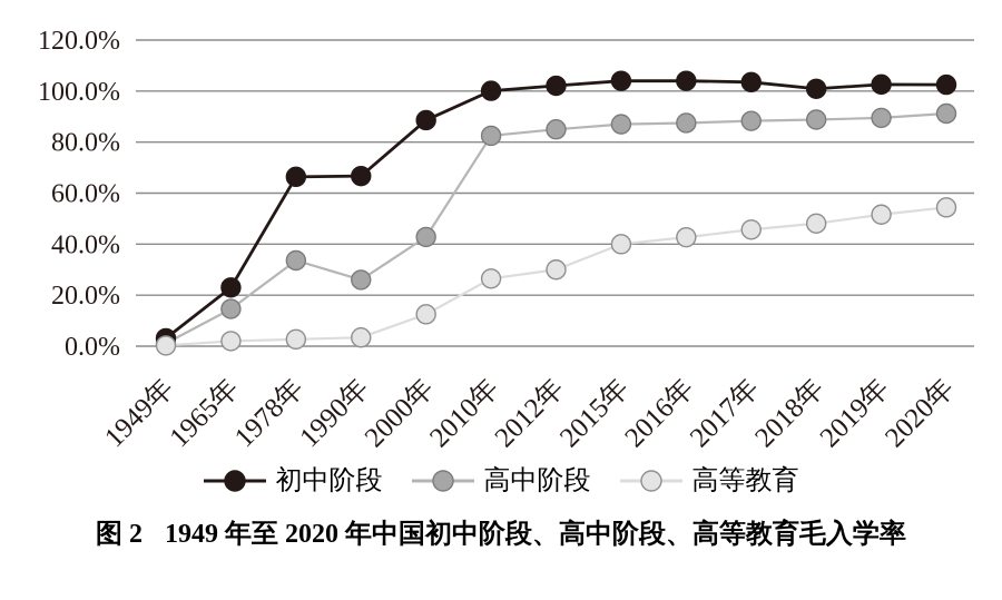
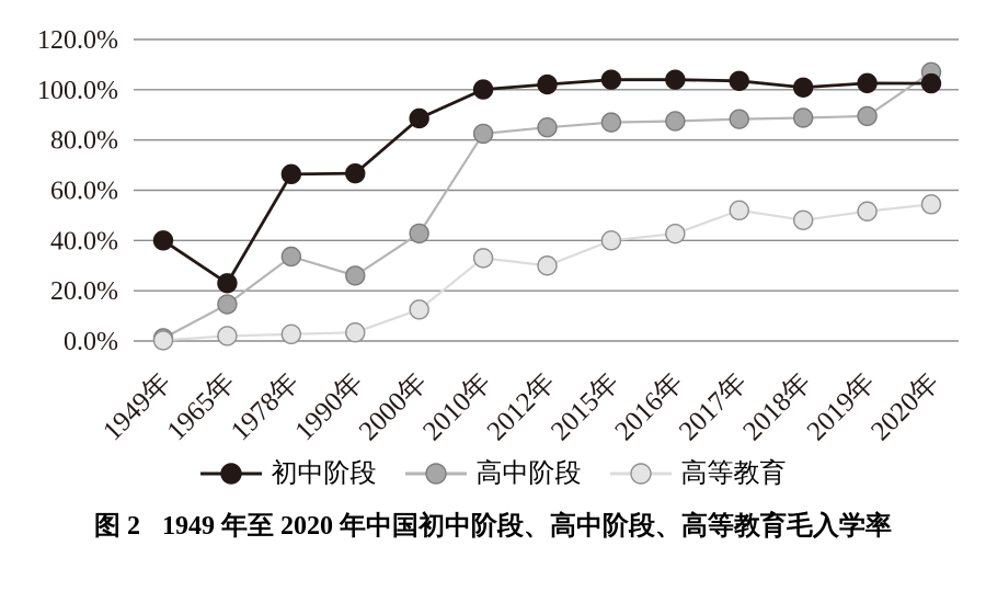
初中阶段/1949年: 3% -> 40%
高等教育/2010年: 26% -> 33%
高等教育/2017年: 46% -> 52%
高中阶段/2020年: 91% -> 107%
